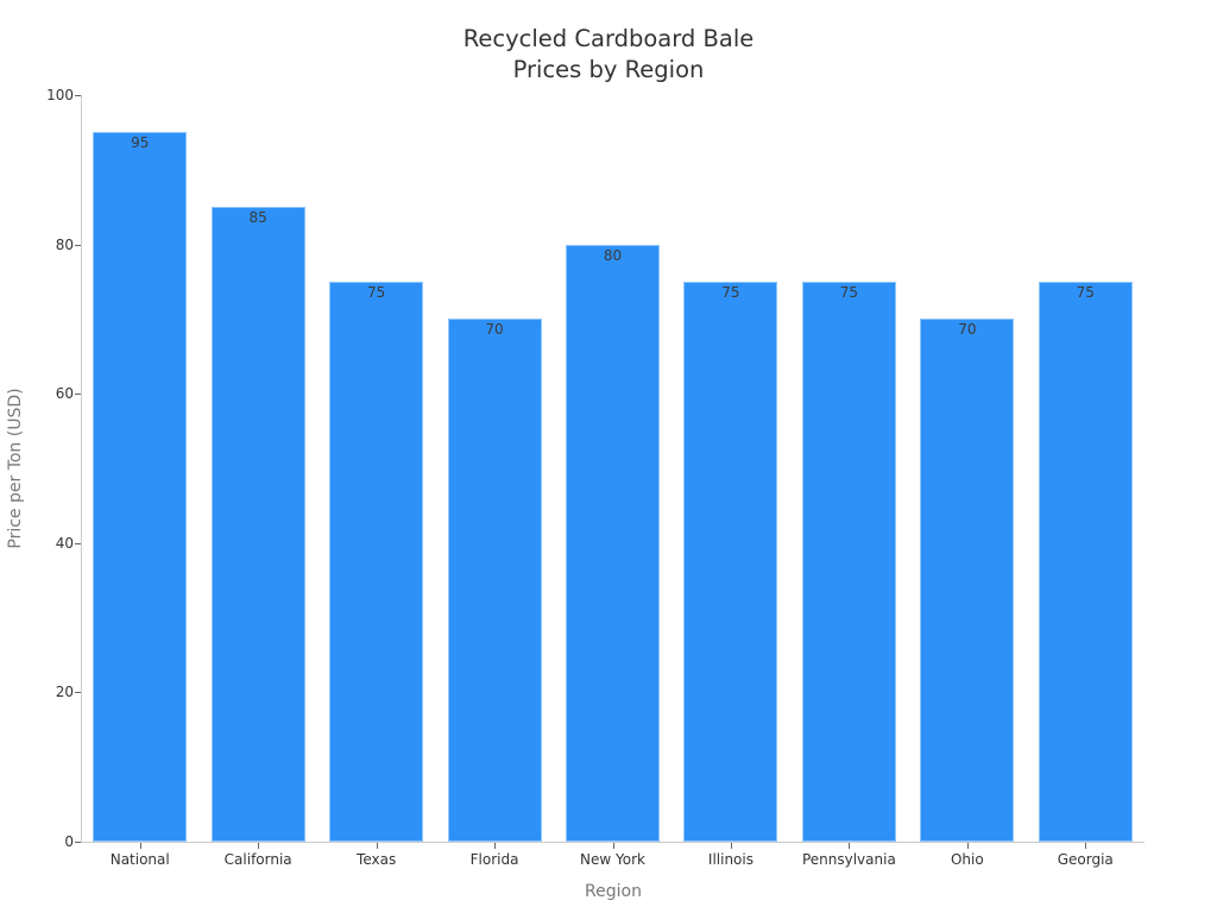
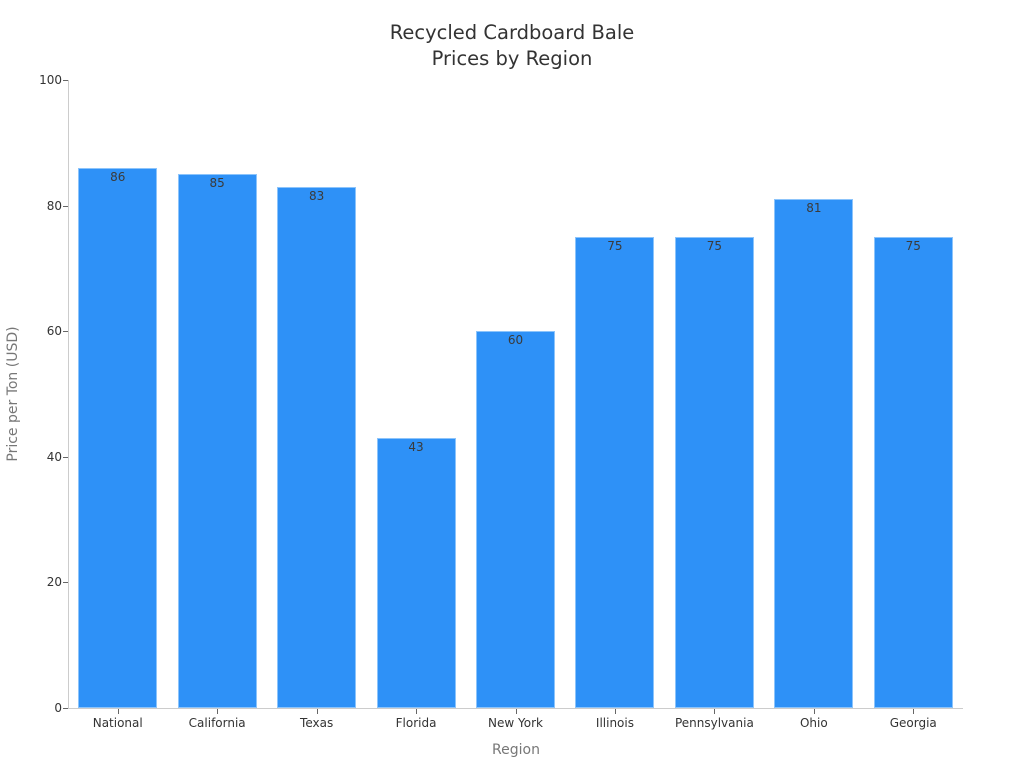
National: 95 -> 86
Texas: 75 -> 83
Florida: 70 -> 43
New York: 80 -> 60
Ohio: 70 -> 81
